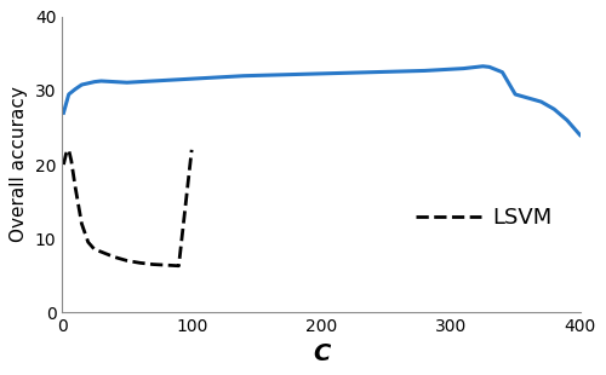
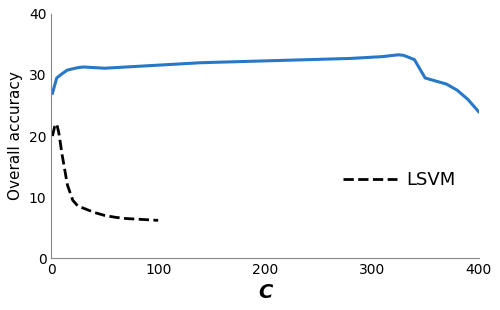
LSVM/100: 22.0 -> 6.2
